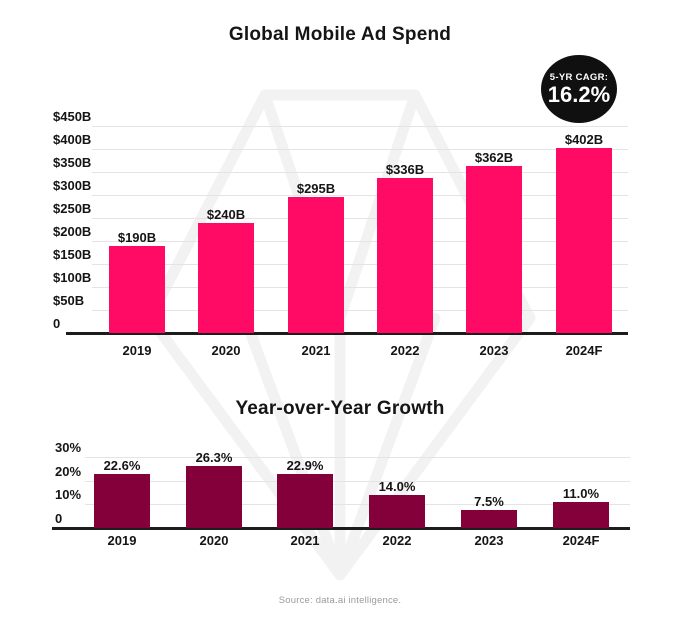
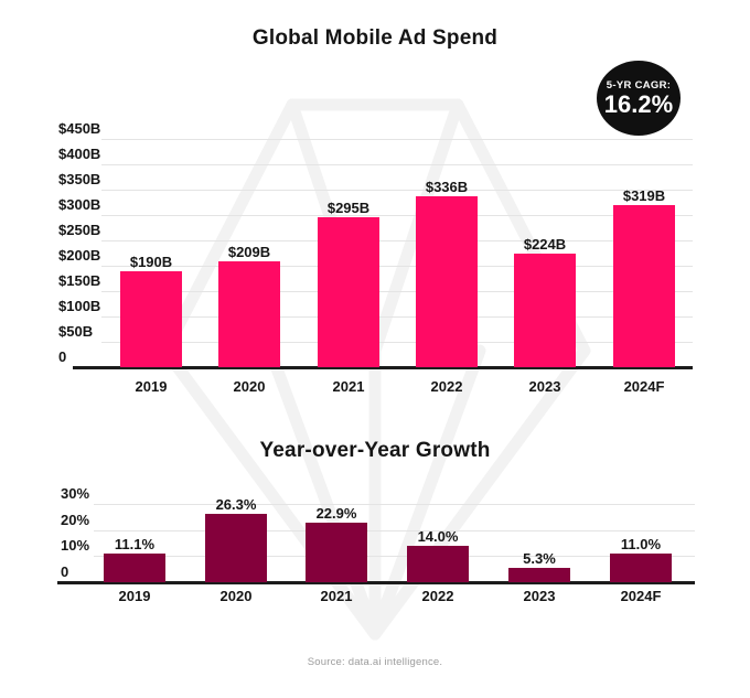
Global Mobile Ad Spend/2020: $240B -> $209B
Global Mobile Ad Spend/2023: $362B -> $224B
Global Mobile Ad Spend/2024F: $402B -> $319B
Year-over-Year Growth/2019: 22.6% -> 11.1%
Year-over-Year Growth/2023: 7.5% -> 5.3%
